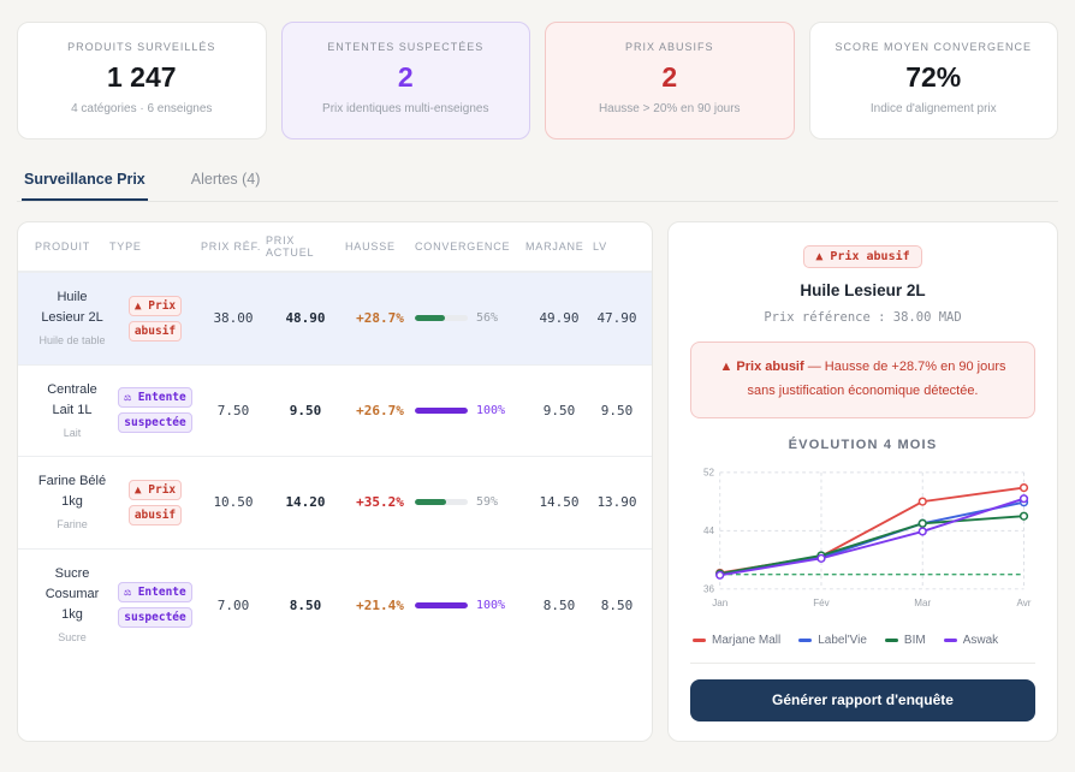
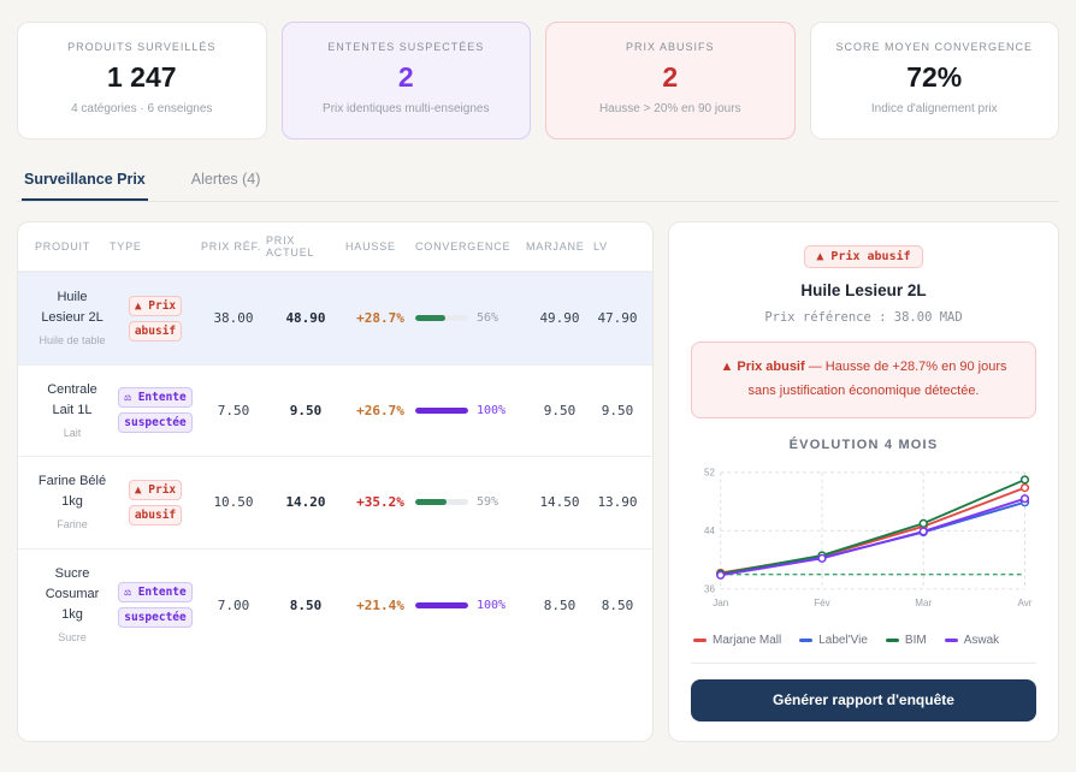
Marjane Mall/Mar: 48 -> 45
Label'Vie/Mar: 45 -> 44
BIM/Avr: 46 -> 51
